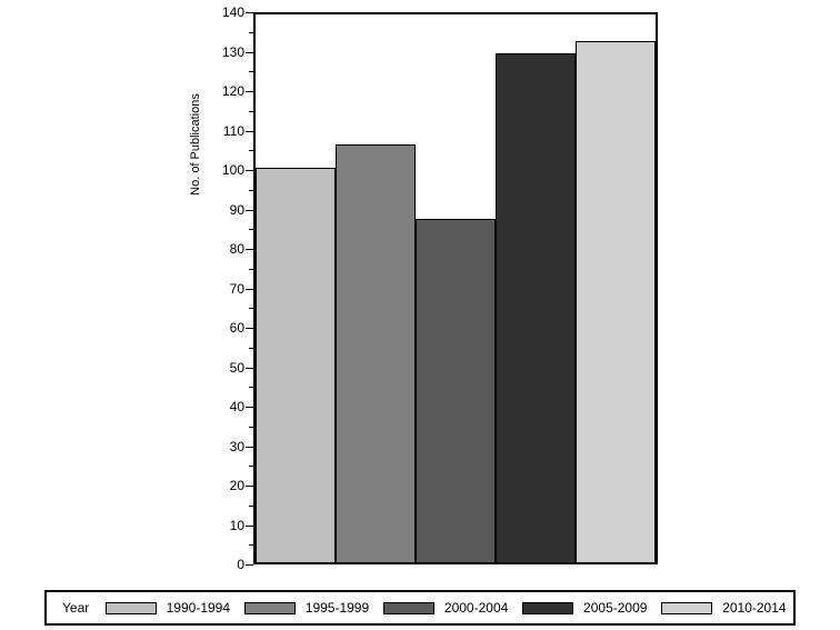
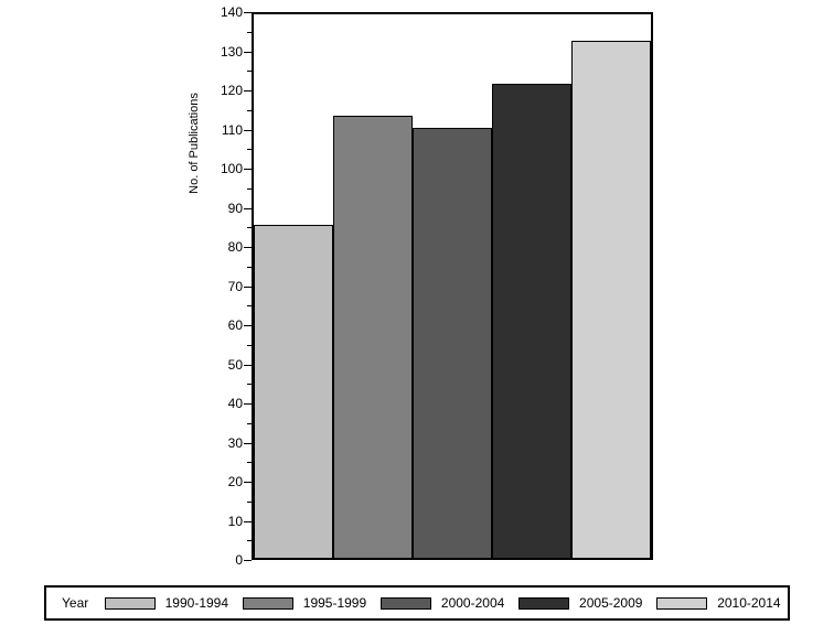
1990-1994: 100 -> 85
1995-1999: 106 -> 113
2000-2004: 87 -> 110
2005-2009: 129 -> 121
